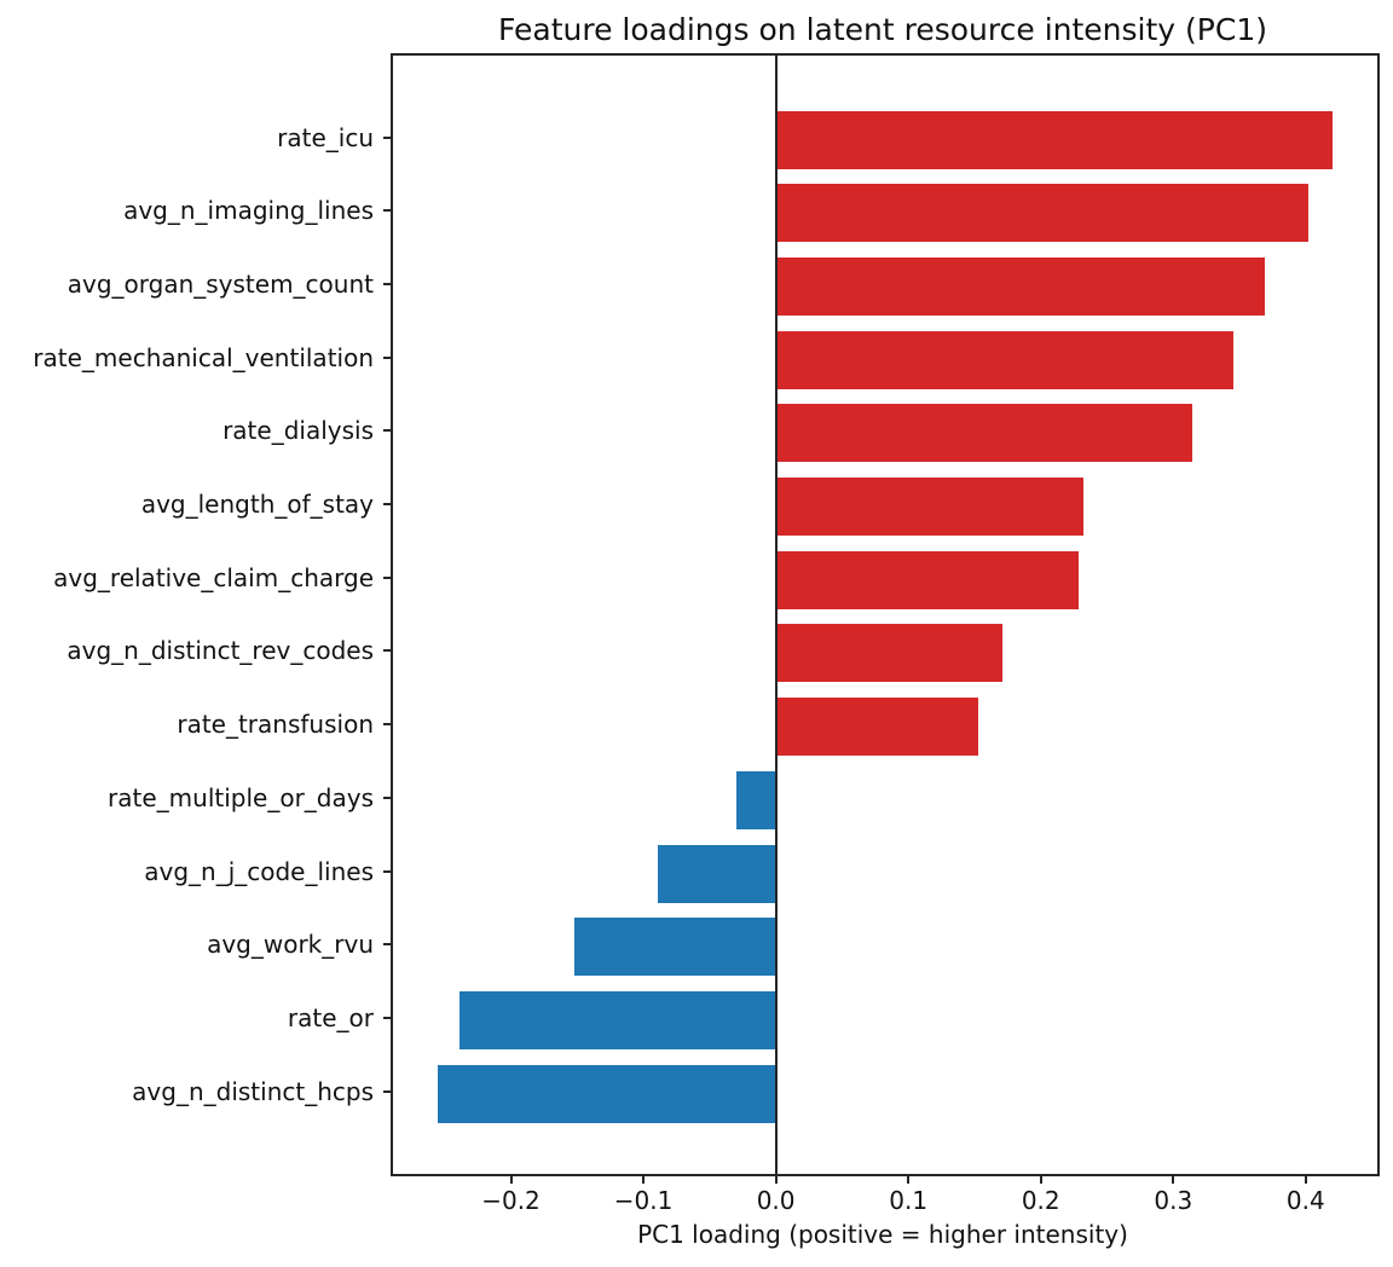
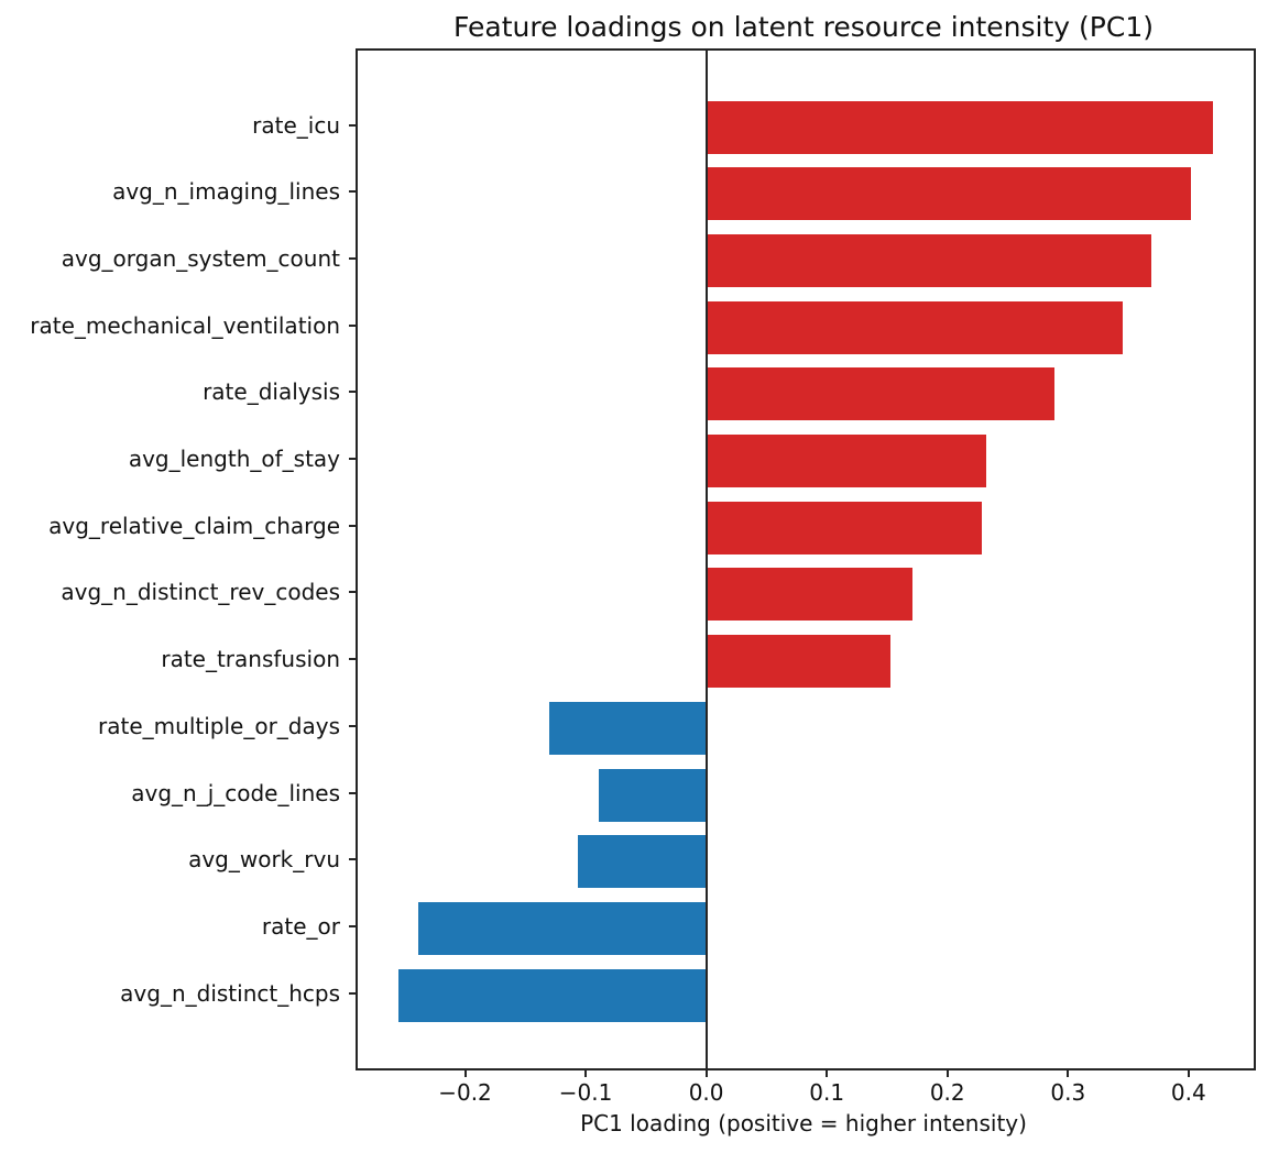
rate_dialysis: 0.314 -> 0.289
rate_multiple_or_days: -0.030 -> -0.130
avg_work_rvu: -0.152 -> -0.106
